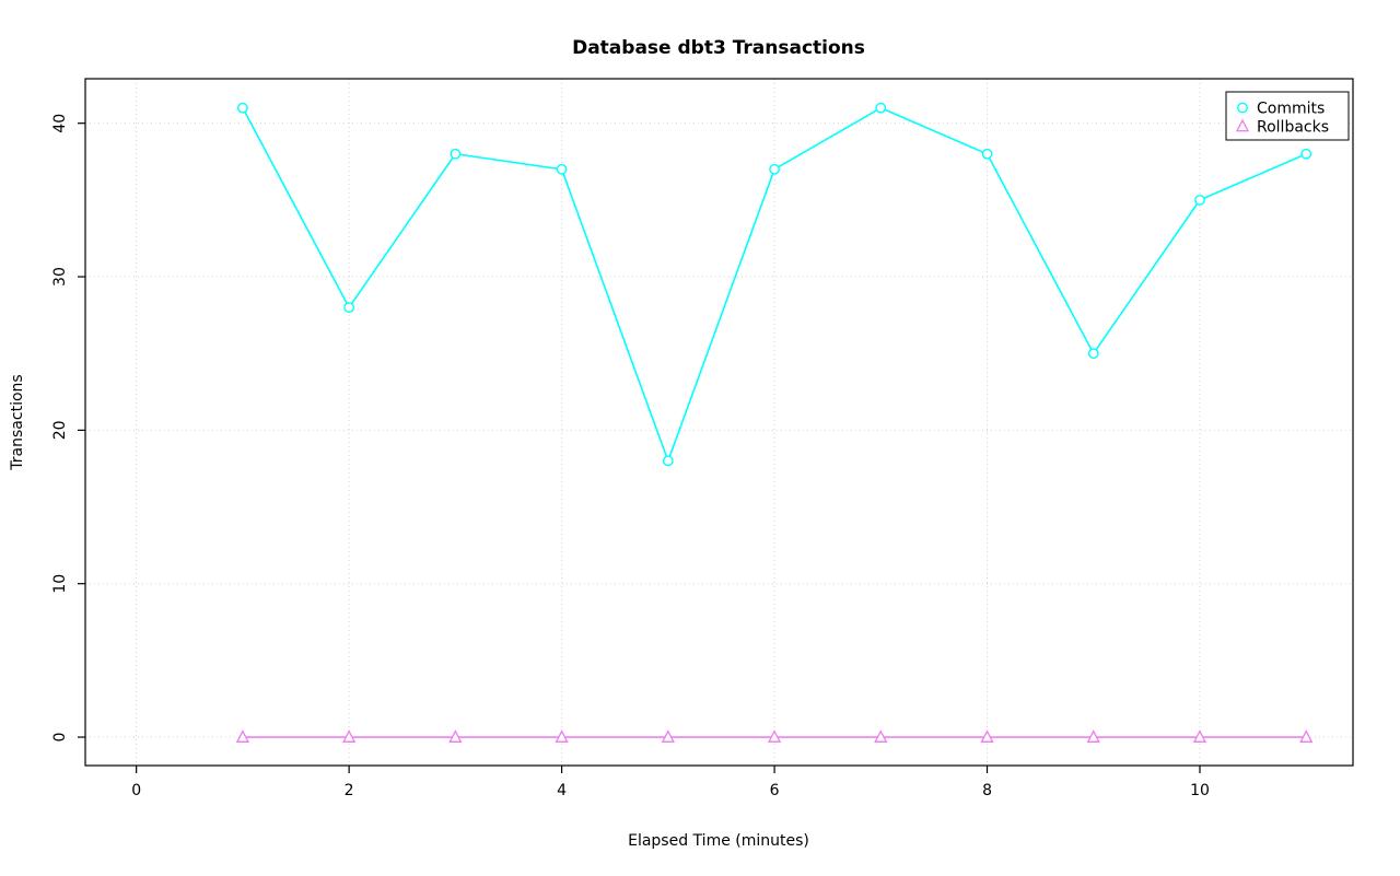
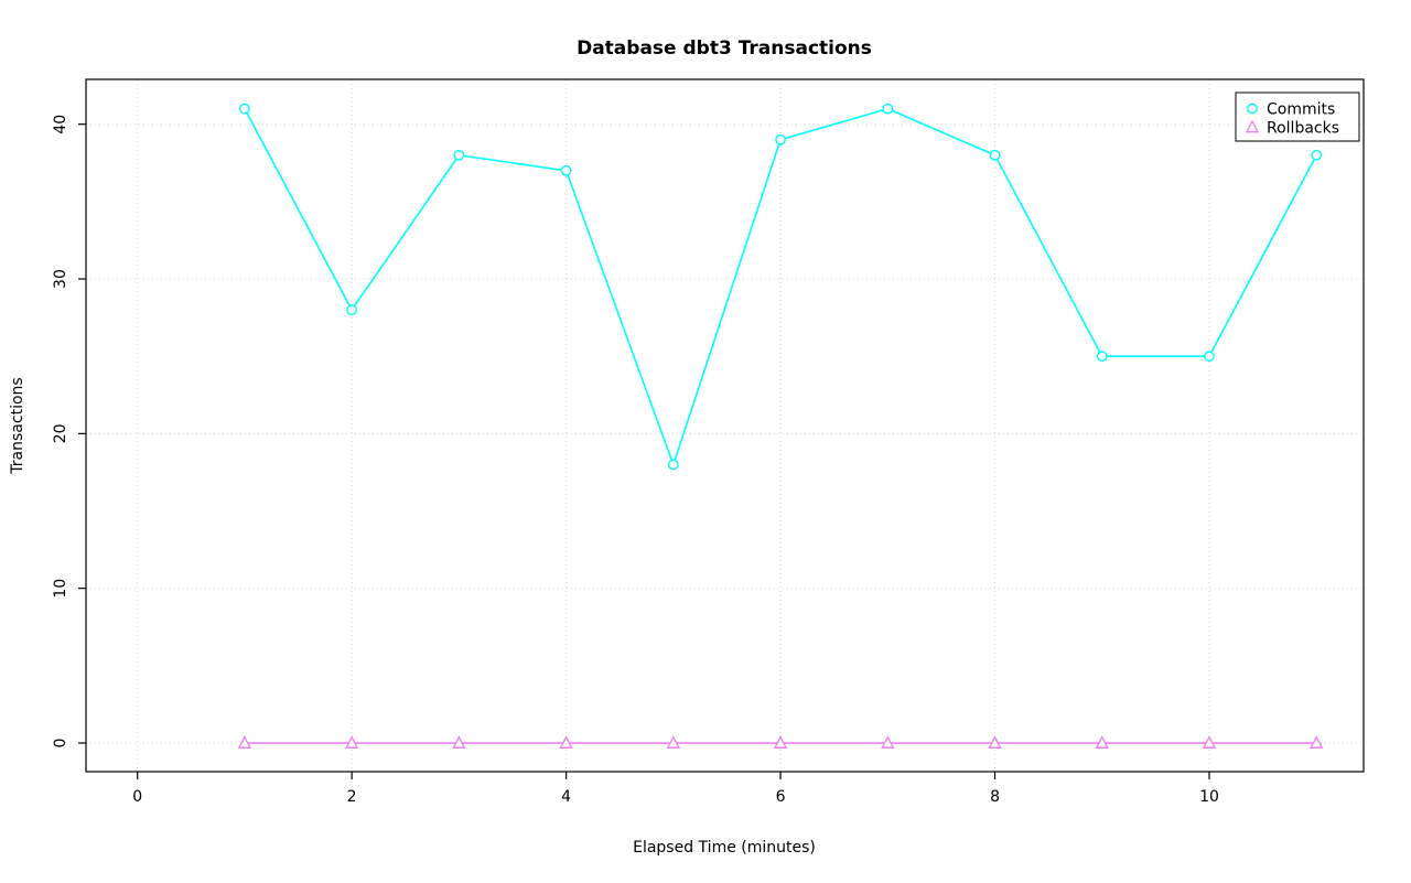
Commits/6: 37 -> 39
Commits/10: 35 -> 25
